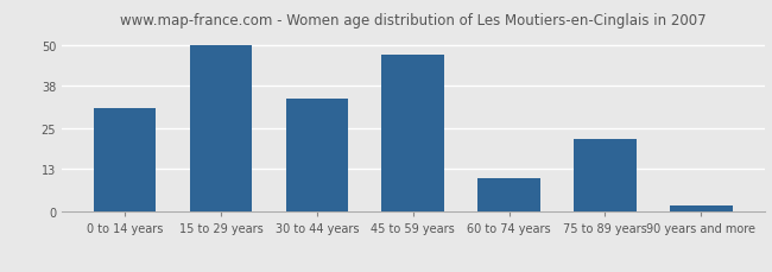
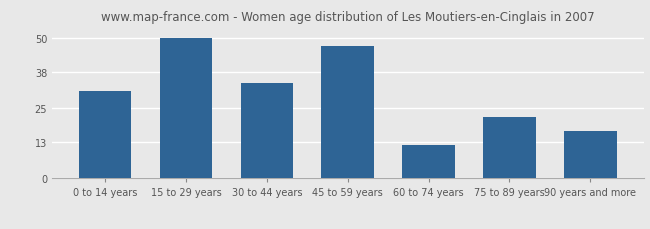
60 to 74 years: 10 -> 12
90 years and more: 2 -> 17
